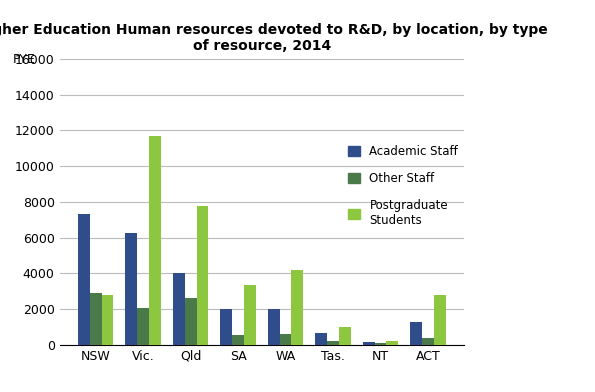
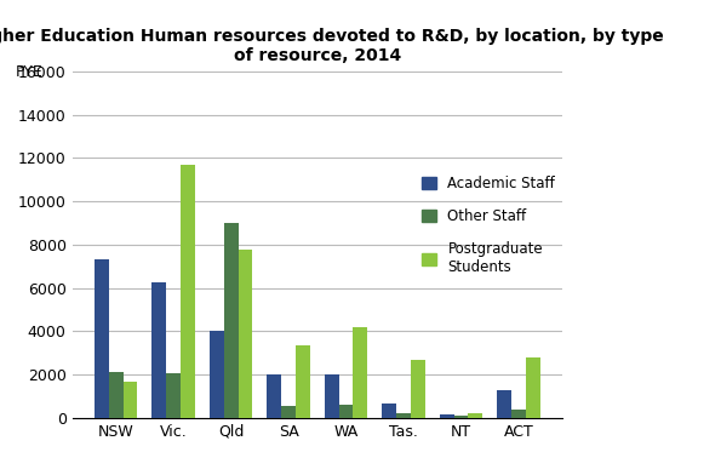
Other Staff/NSW: 2900 -> 2100
Postgraduate Students/NSW: 2800 -> 1700
Other Staff/Qld: 2600 -> 9000
Postgraduate Students/Tas.: 1000 -> 2700
